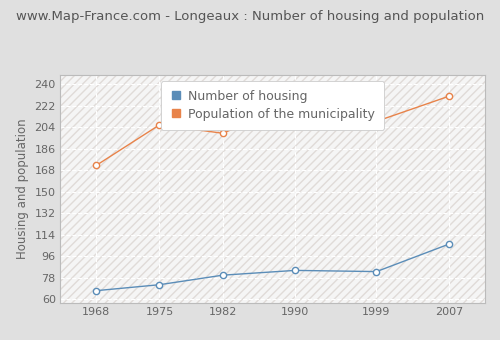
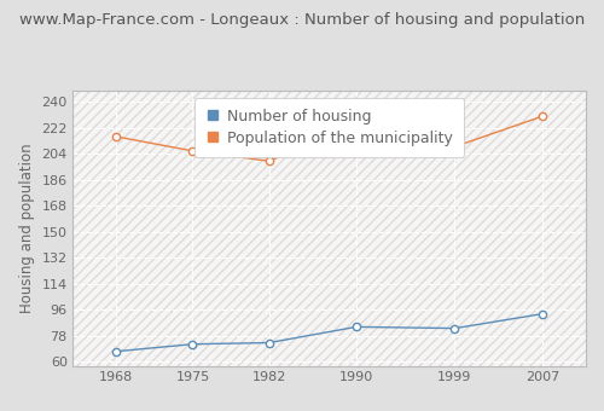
Population of the municipality/1968: 172 -> 216
Number of housing/1982: 80 -> 73
Number of housing/2007: 106 -> 93
